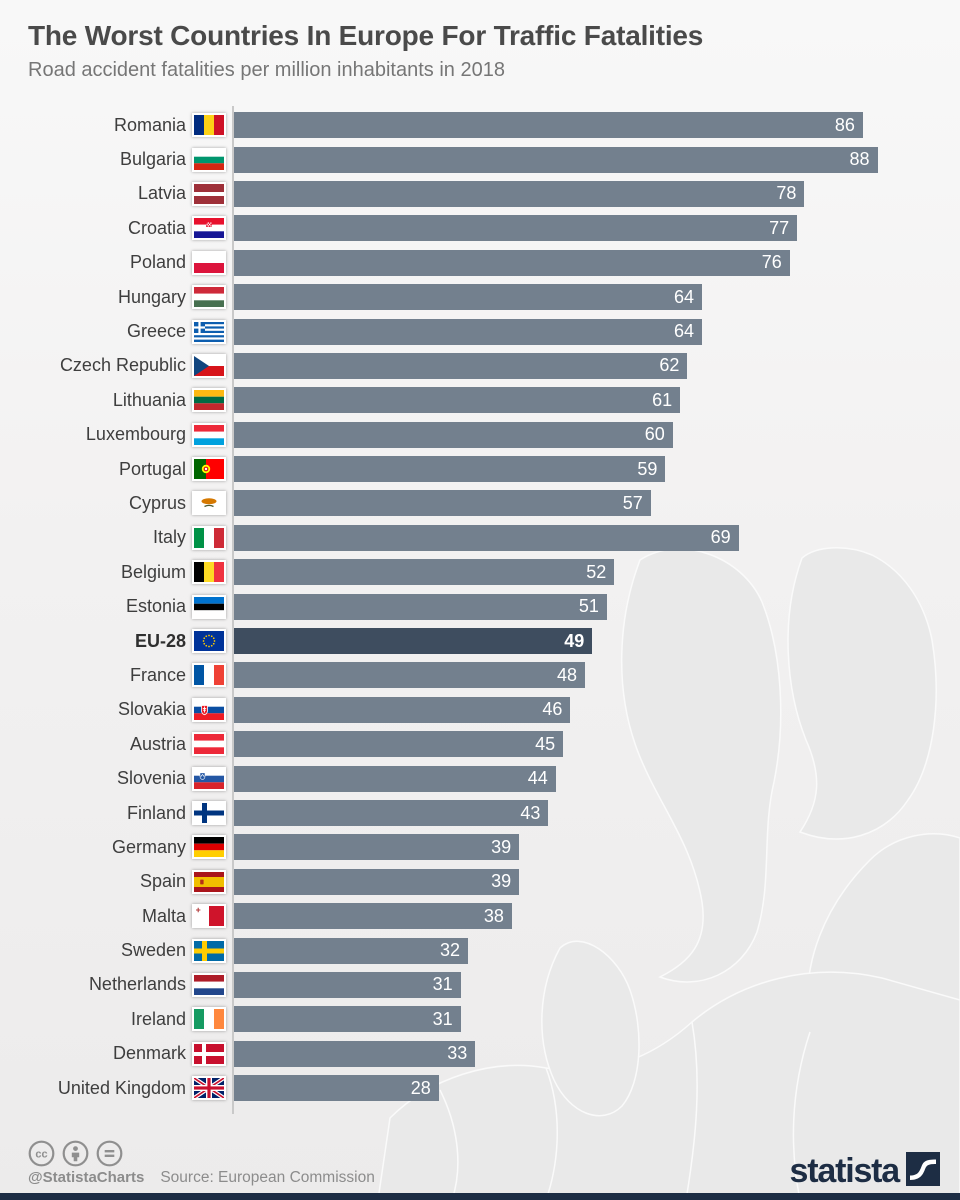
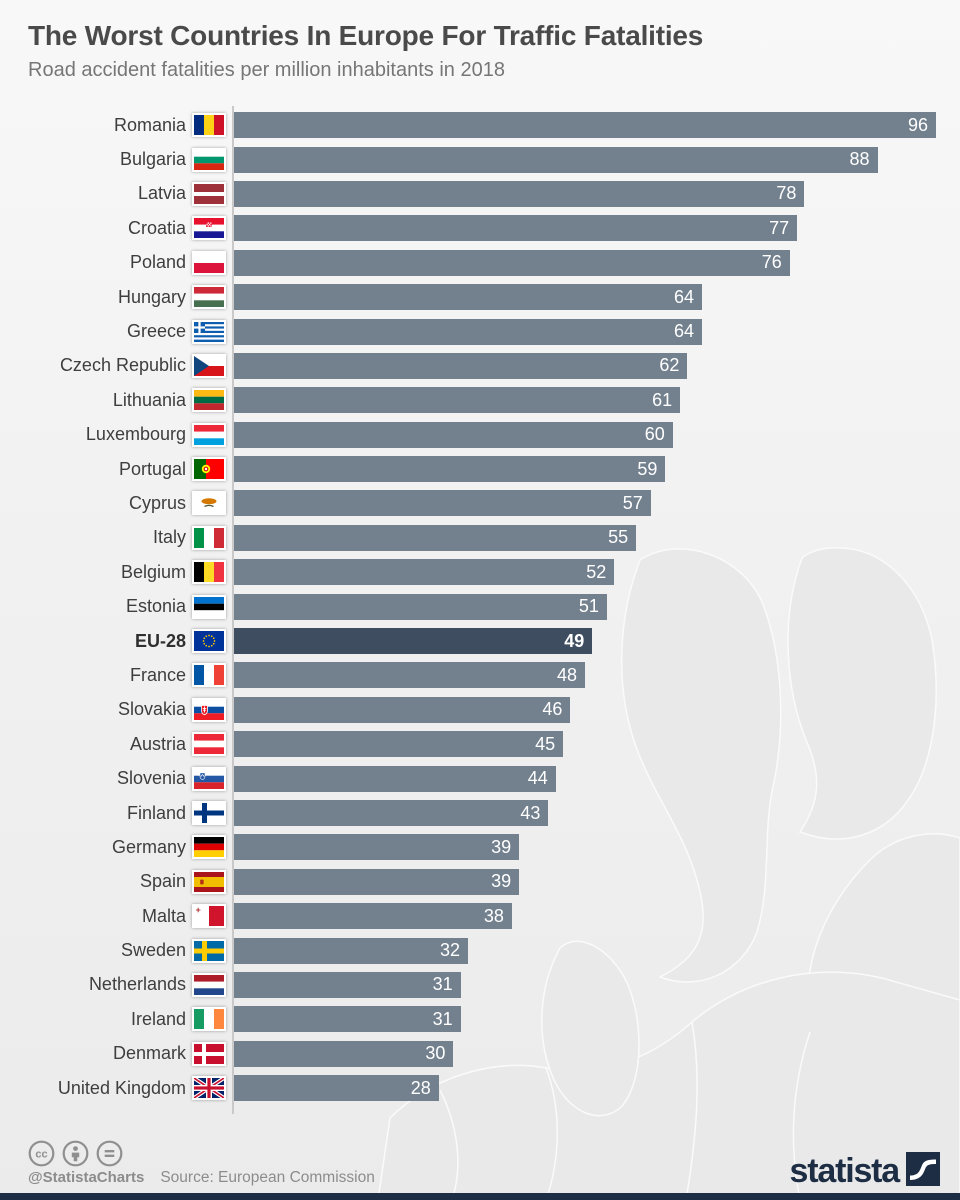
Romania: 86 -> 96
Italy: 69 -> 55
Denmark: 33 -> 30
